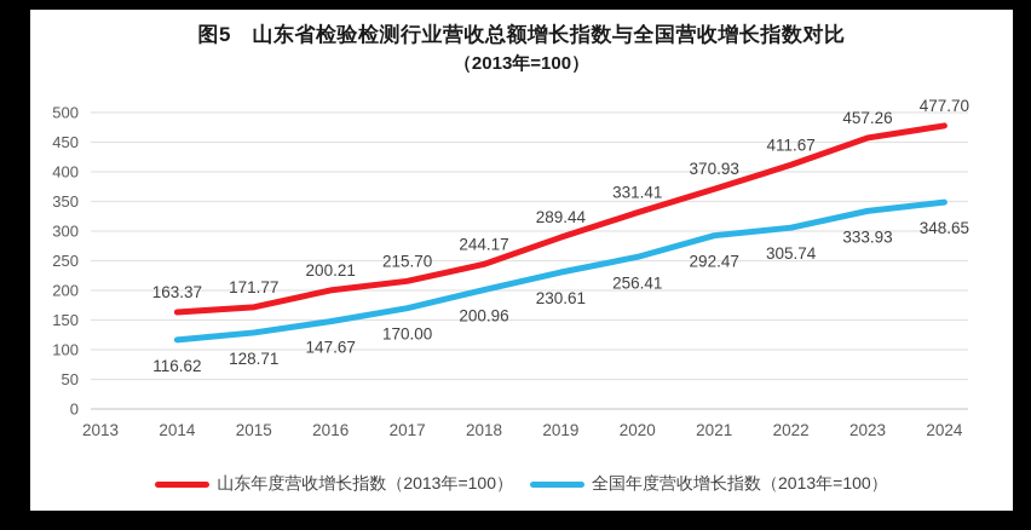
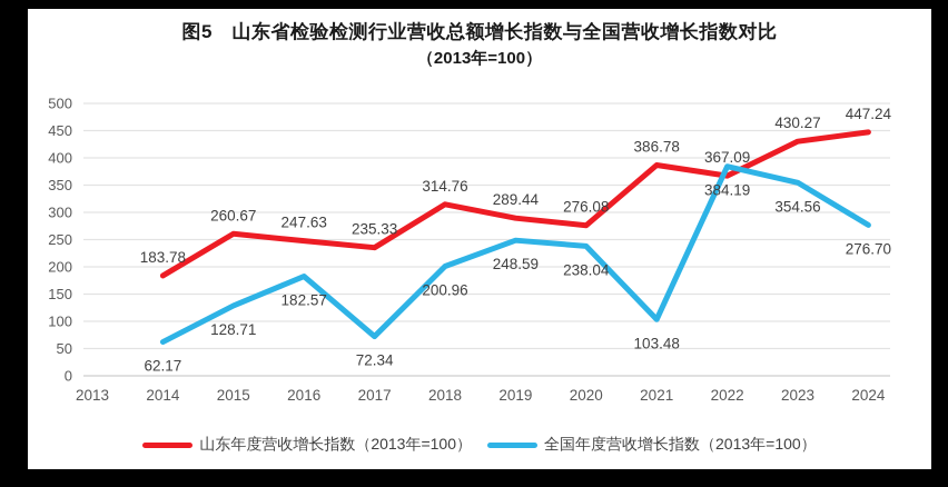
山东年度营收增长指数（2013年=100）/2014: 163.37 -> 183.78
全国年度营收增长指数（2013年=100）/2014: 116.62 -> 62.17
山东年度营收增长指数（2013年=100）/2015: 171.77 -> 260.67
山东年度营收增长指数（2013年=100）/2016: 200.21 -> 247.63
全国年度营收增长指数（2013年=100）/2016: 147.67 -> 182.57
山东年度营收增长指数（2013年=100）/2017: 215.70 -> 235.33
全国年度营收增长指数（2013年=100）/2017: 170.00 -> 72.34
山东年度营收增长指数（2013年=100）/2018: 244.17 -> 314.76
全国年度营收增长指数（2013年=100）/2019: 230.61 -> 248.59
山东年度营收增长指数（2013年=100）/2020: 331.41 -> 276.08
全国年度营收增长指数（2013年=100）/2020: 256.41 -> 238.04
山东年度营收增长指数（2013年=100）/2021: 370.93 -> 386.78
全国年度营收增长指数（2013年=100）/2021: 292.47 -> 103.48
山东年度营收增长指数（2013年=100）/2022: 411.67 -> 367.09
全国年度营收增长指数（2013年=100）/2022: 305.74 -> 384.19
山东年度营收增长指数（2013年=100）/2023: 457.26 -> 430.27
全国年度营收增长指数（2013年=100）/2023: 333.93 -> 354.56
山东年度营收增长指数（2013年=100）/2024: 477.70 -> 447.24
全国年度营收增长指数（2013年=100）/2024: 348.65 -> 276.70
